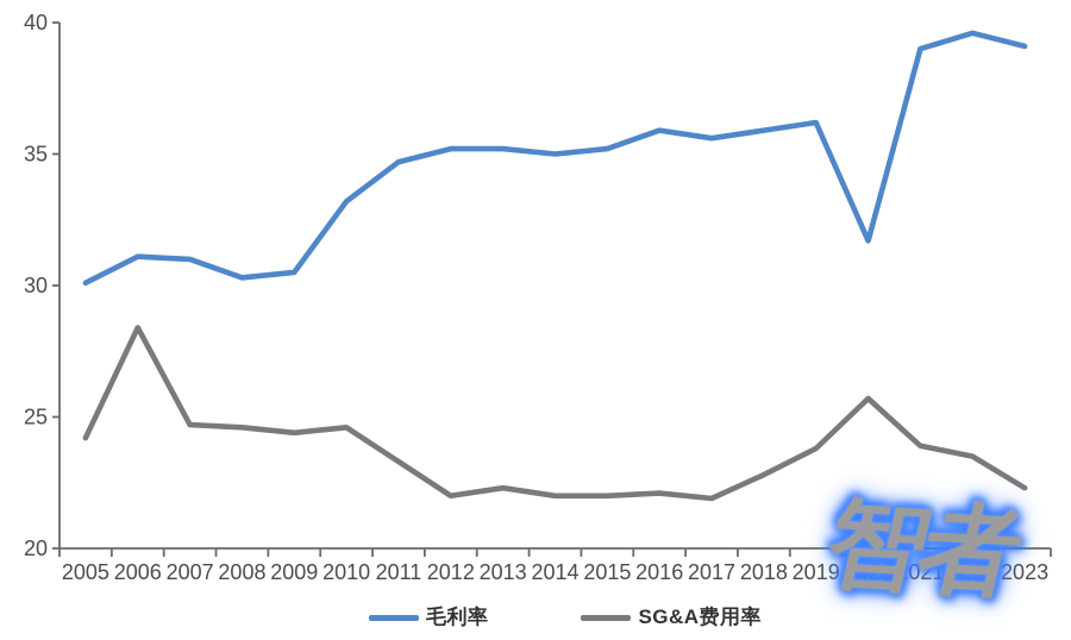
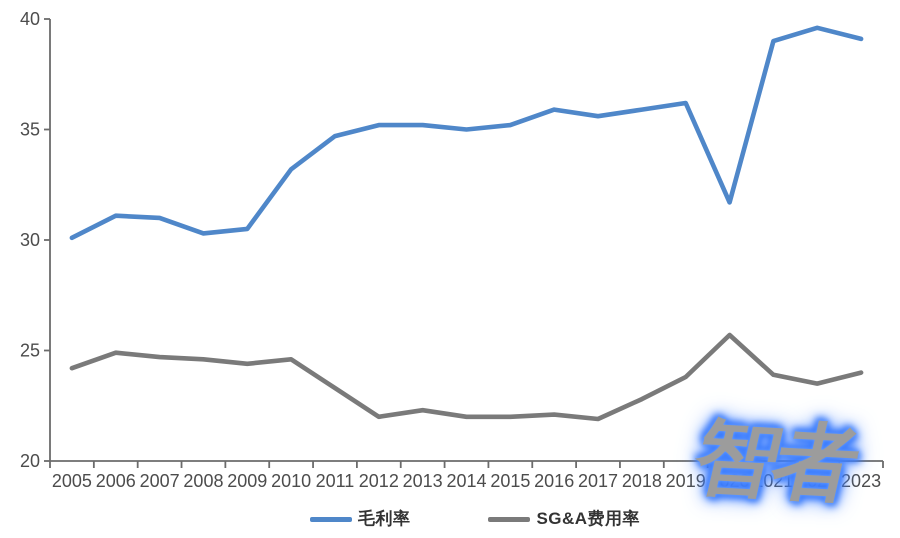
SG&A费用率/2006: 28.4 -> 24.9
SG&A费用率/2023: 22.3 -> 24.0
